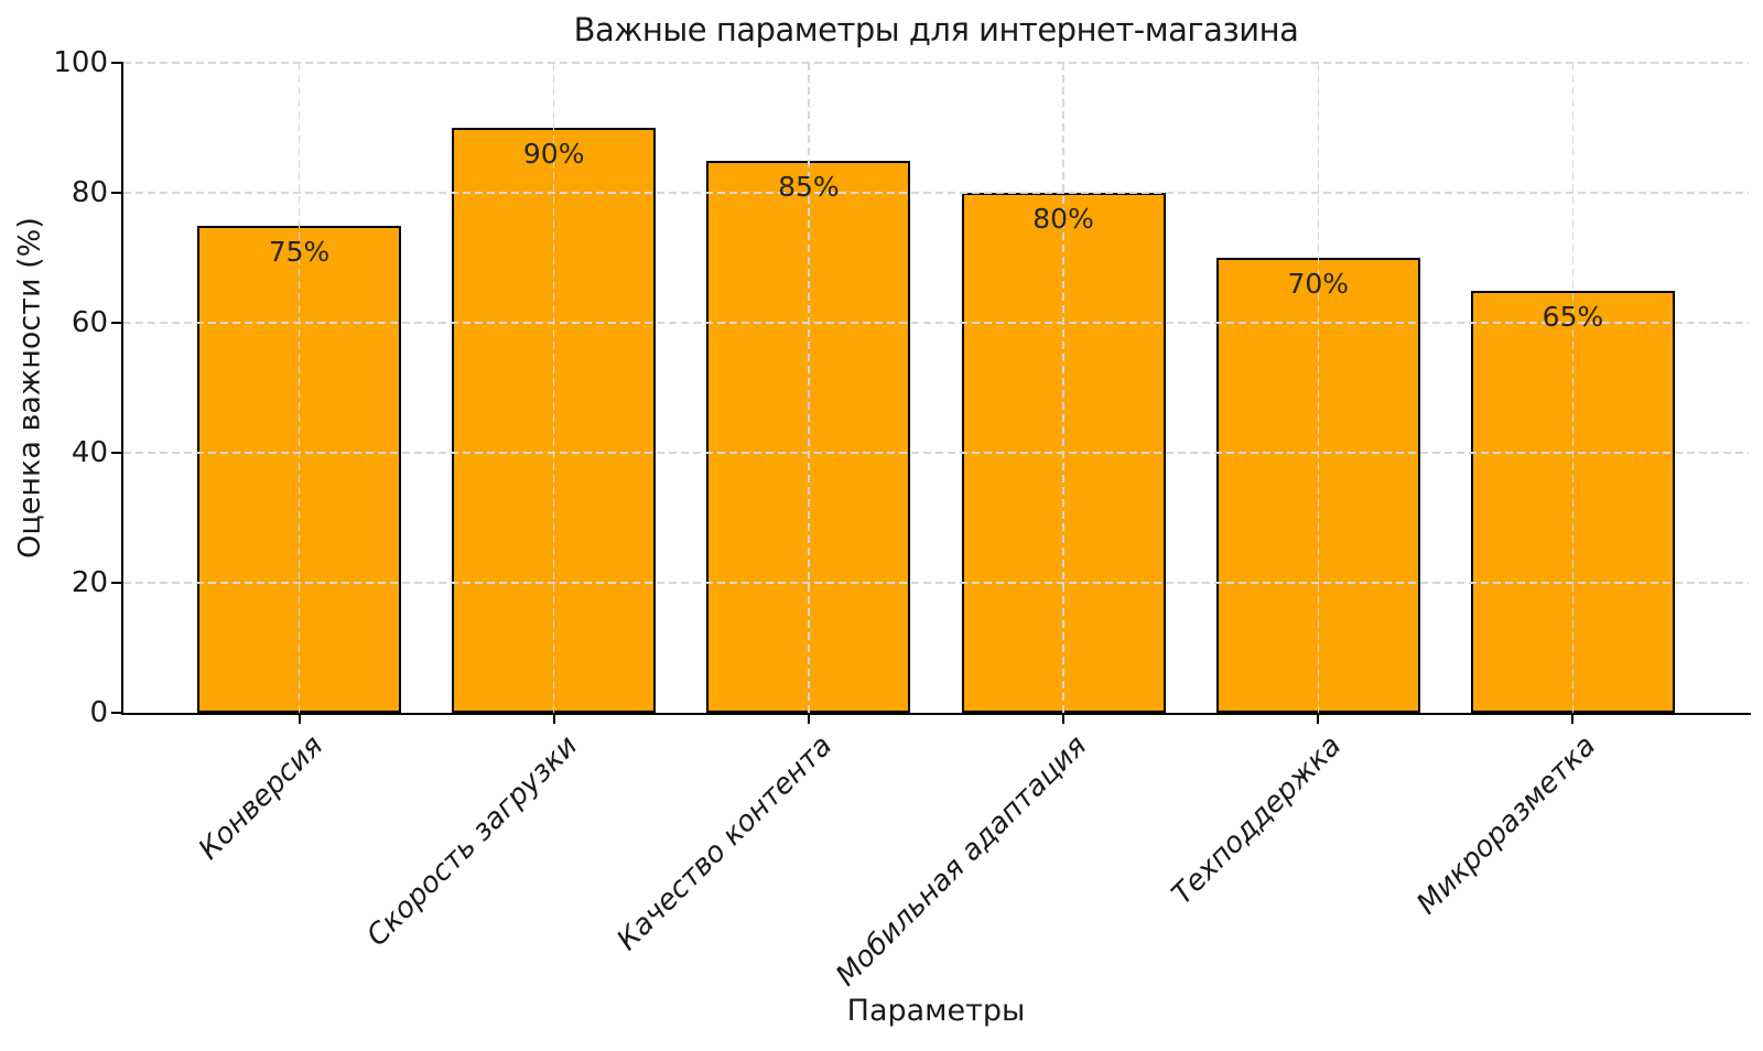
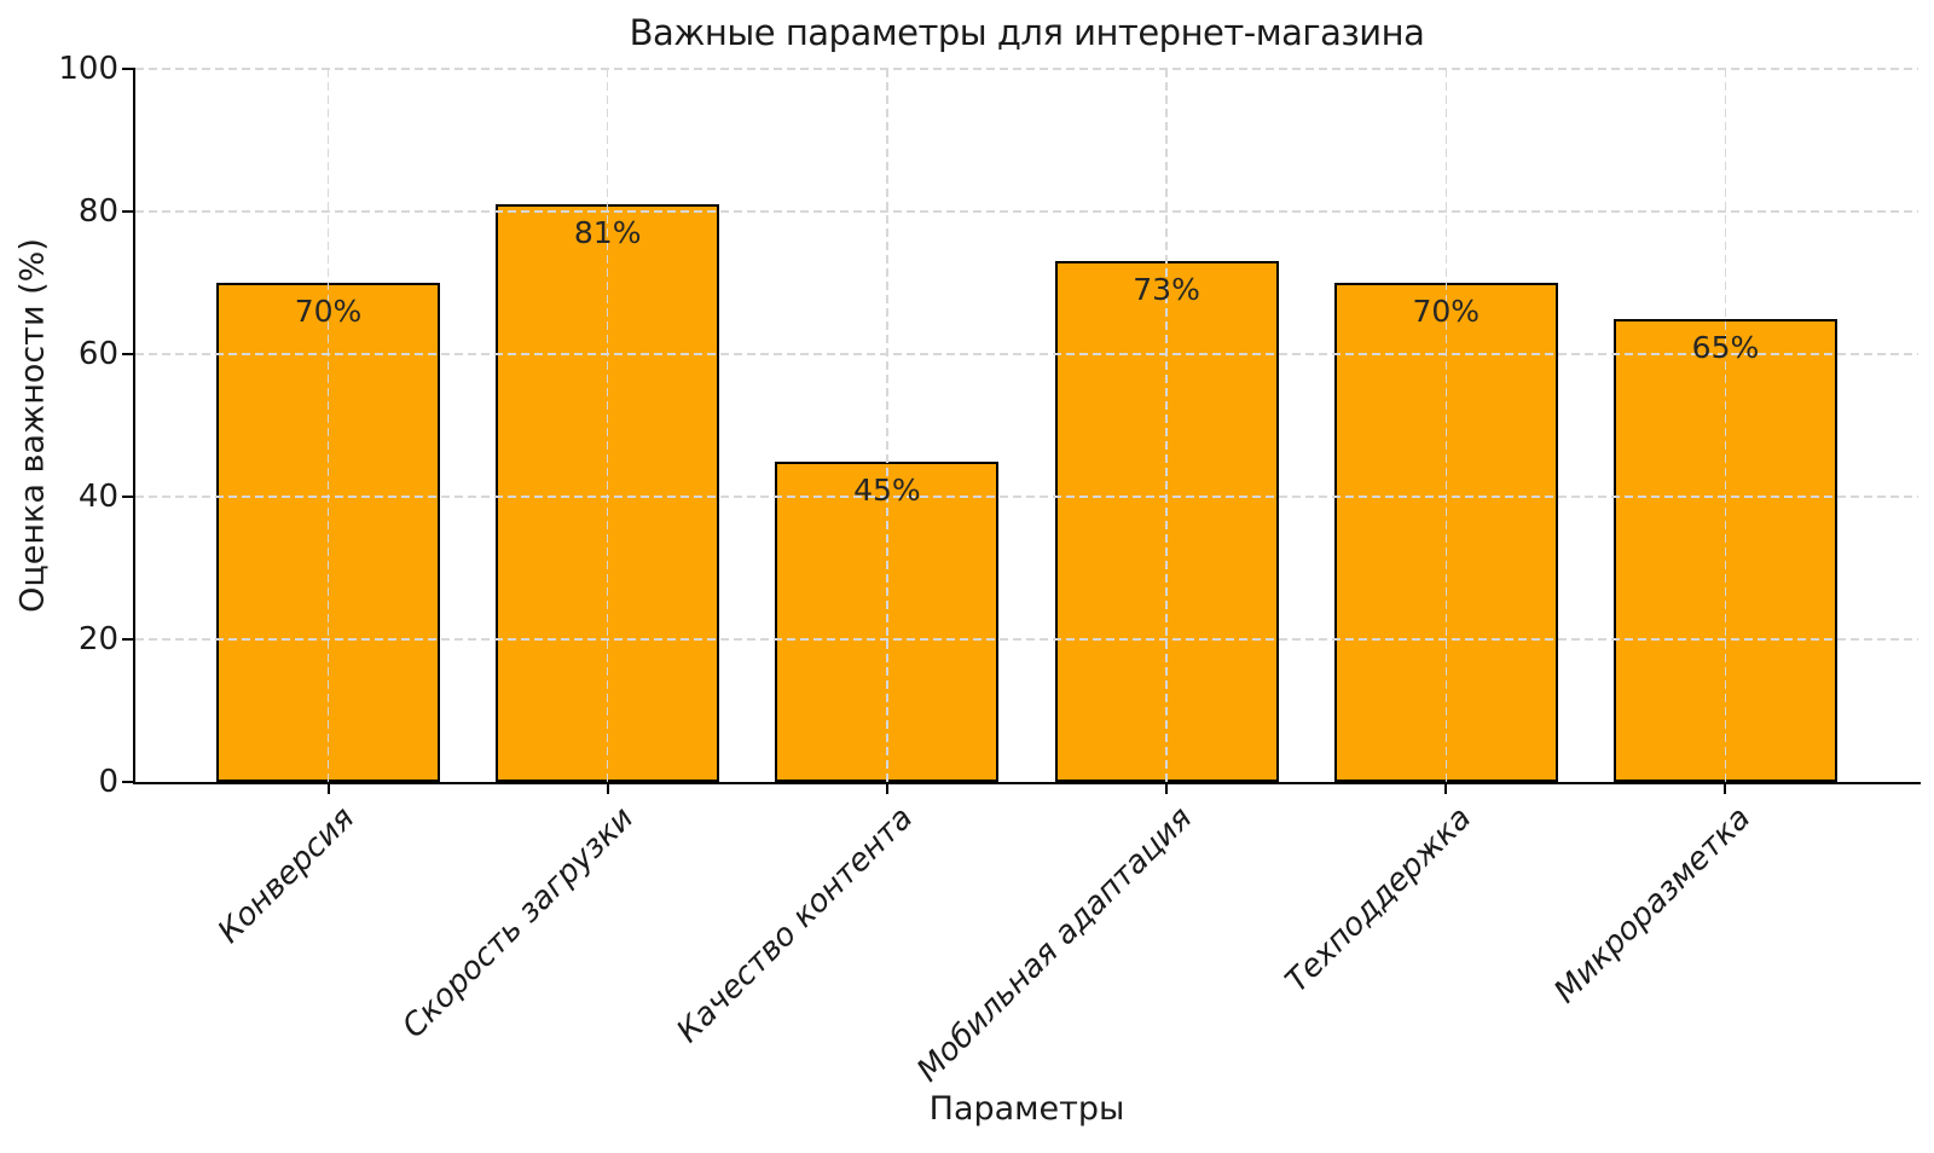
Конверсия: 75% -> 70%
Скорость загрузки: 90% -> 81%
Качество контента: 85% -> 45%
Мобильная адаптация: 80% -> 73%
